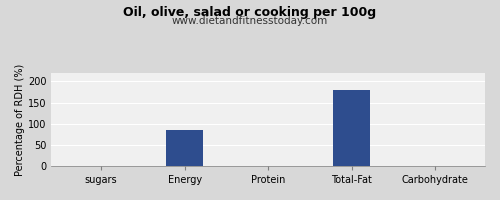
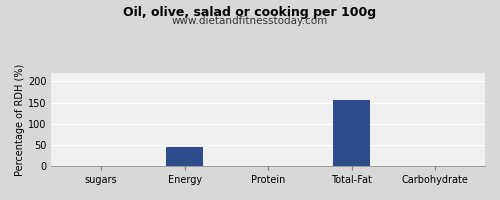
Energy: 85 -> 45
Total-Fat: 180 -> 155
